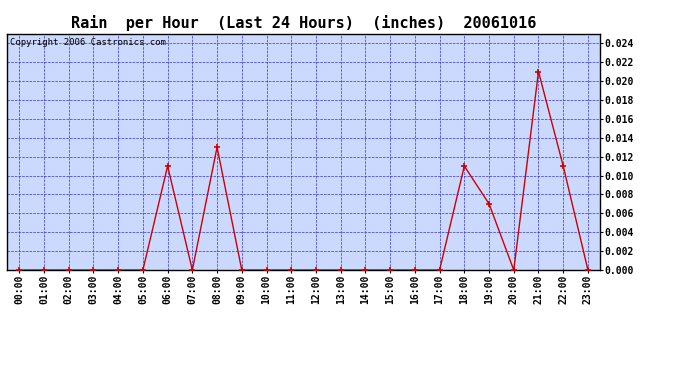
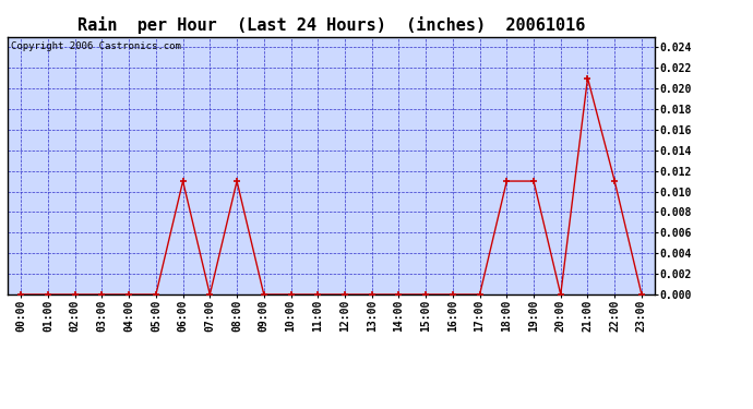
08:00: 0.013 -> 0.011
19:00: 0.007 -> 0.011
